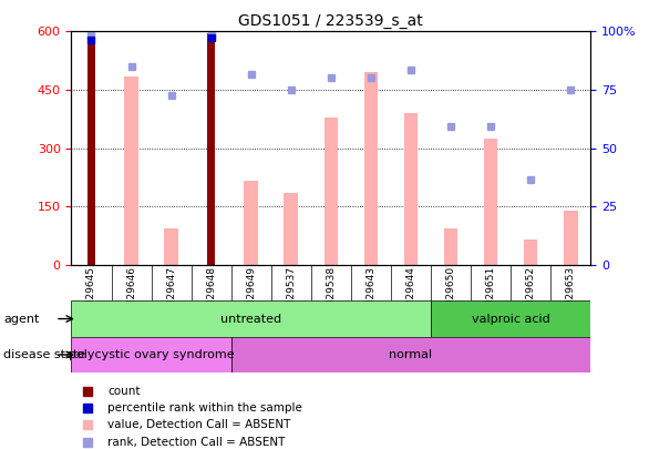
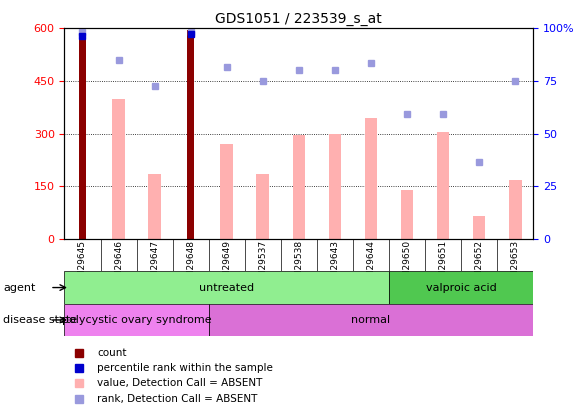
GSM29646: 485 -> 400
GSM29647: 95 -> 185
GSM29649: 215 -> 270
GSM29538: 380 -> 295
GSM29643: 495 -> 300
GSM29644: 390 -> 345
GSM29650: 95 -> 140
GSM29651: 325 -> 305
GSM29653: 140 -> 168
